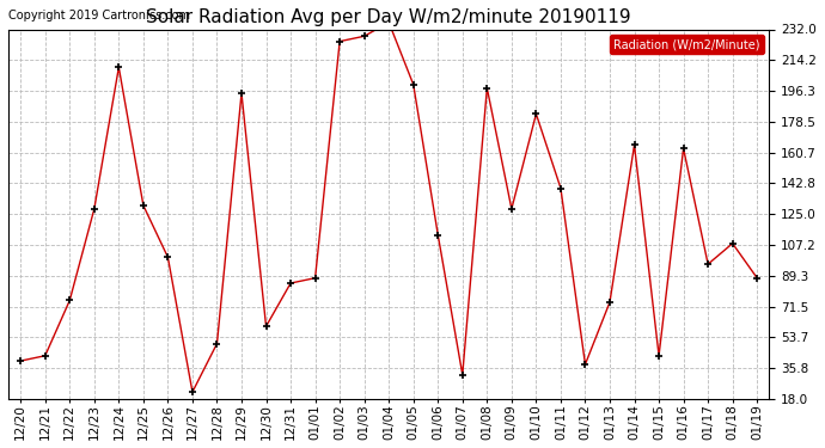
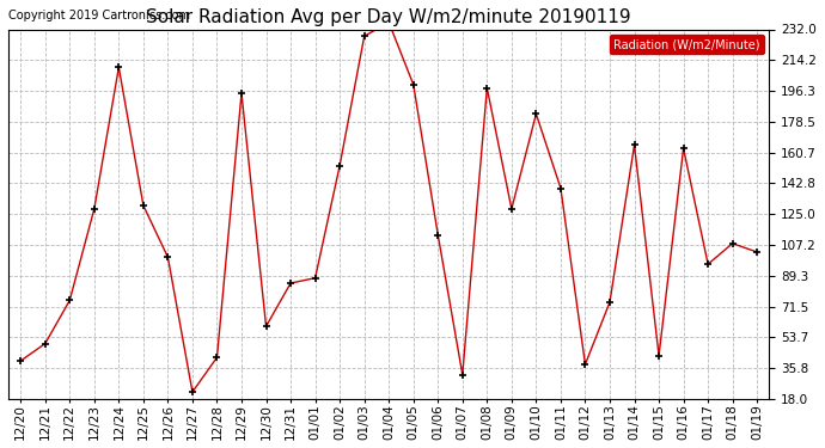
12/21: 43 -> 50
12/28: 50 -> 42
01/02: 225 -> 153
01/19: 88 -> 103
